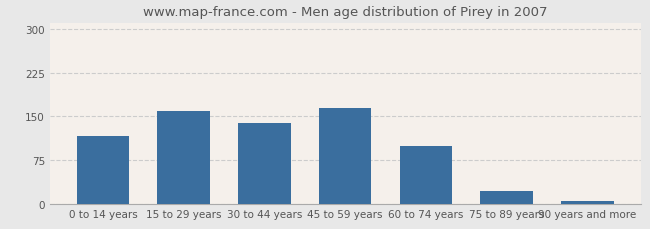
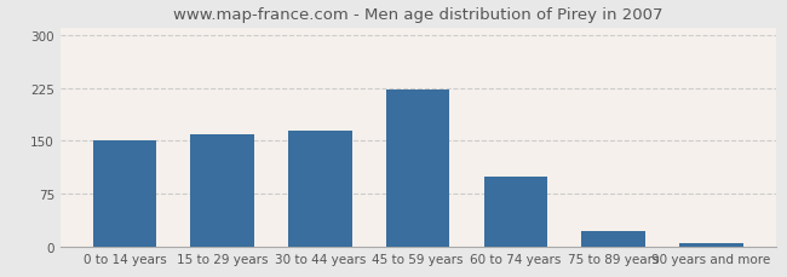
0 to 14 years: 116 -> 150
30 to 44 years: 138 -> 165
45 to 59 years: 164 -> 222
